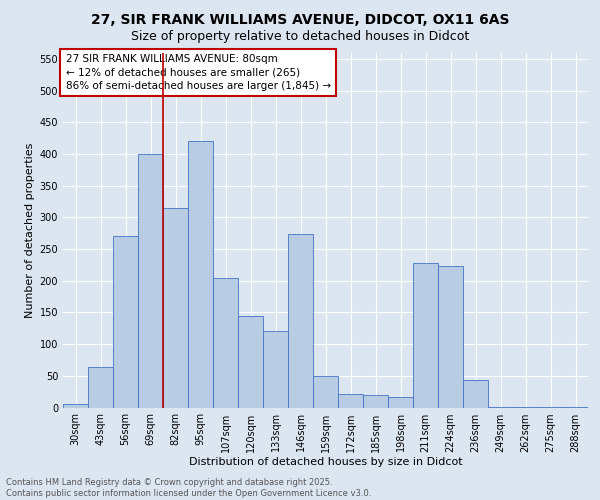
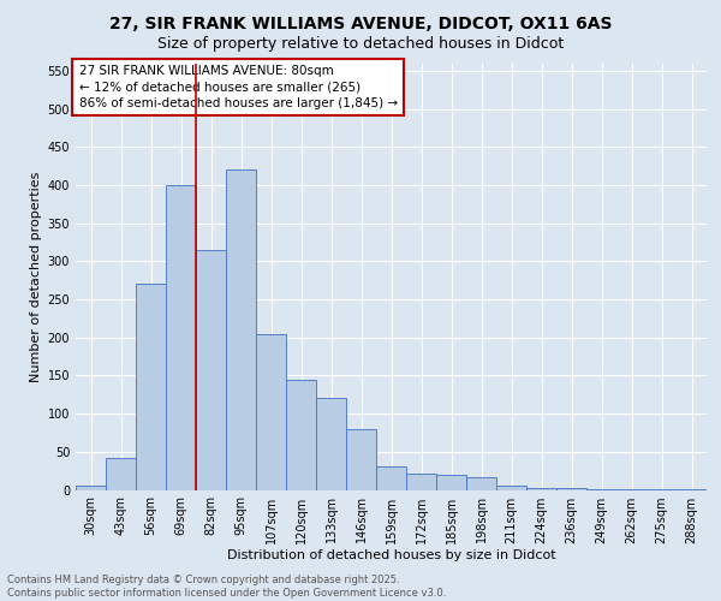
43sqm: 64 -> 42
146sqm: 274 -> 80
159sqm: 50 -> 30
211sqm: 228 -> 5
224sqm: 224 -> 3
236sqm: 44 -> 3
